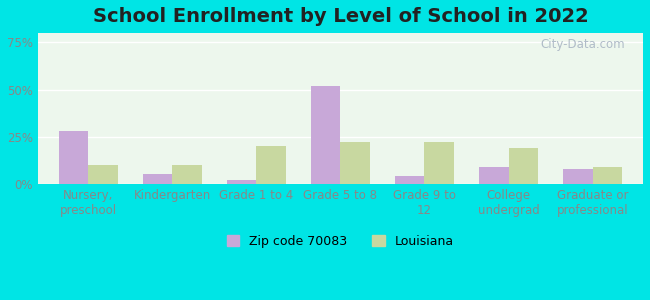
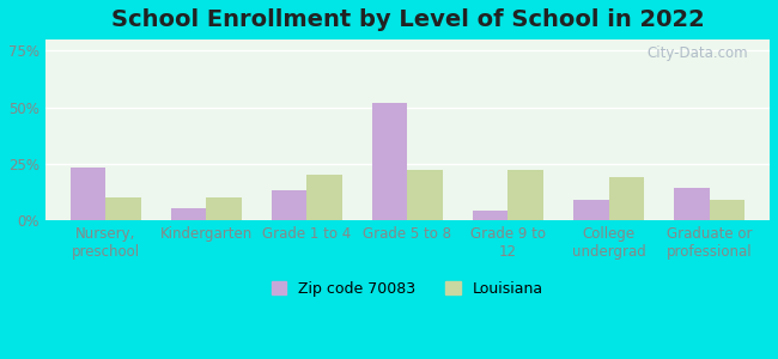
Zip code 70083/Nursery, preschool: 28% -> 23%
Zip code 70083/Grade 1 to 4: 2% -> 13%
Zip code 70083/Graduate or professional: 8% -> 14%
